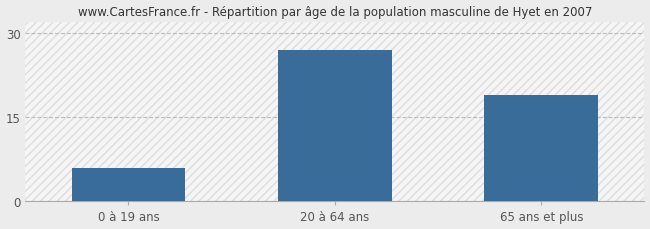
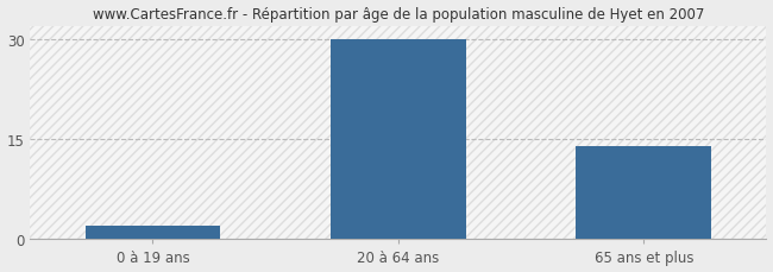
0 à 19 ans: 6 -> 2
20 à 64 ans: 27 -> 30
65 ans et plus: 19 -> 14
